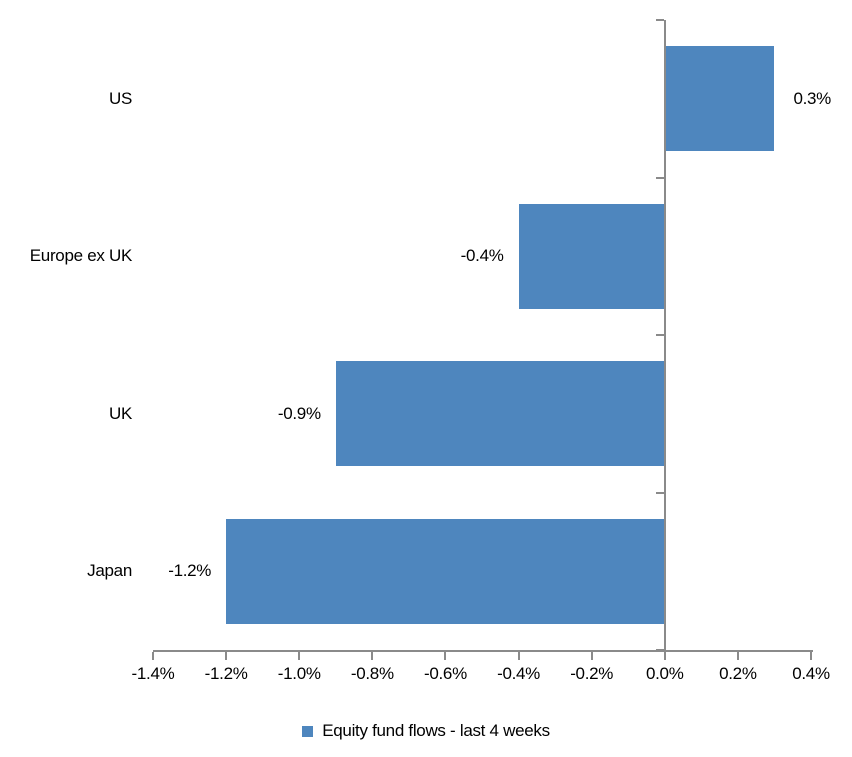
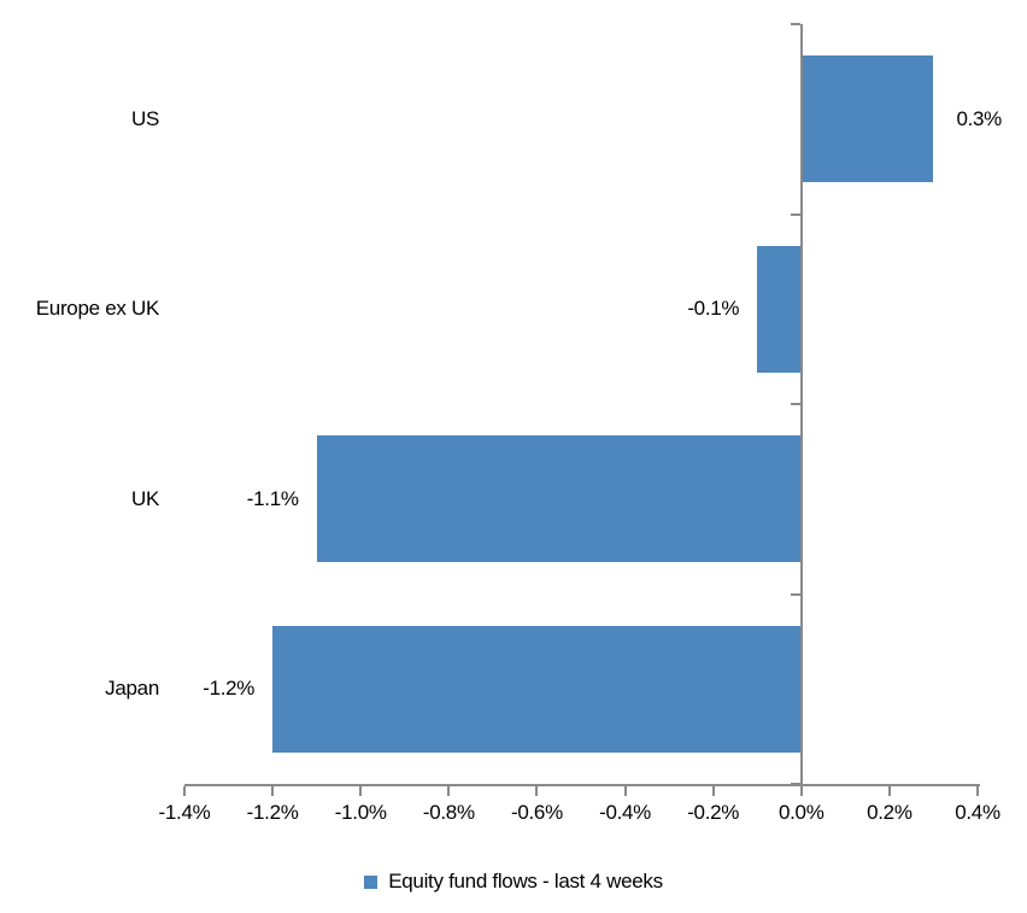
Europe ex UK: -0.4% -> -0.1%
UK: -0.9% -> -1.1%
